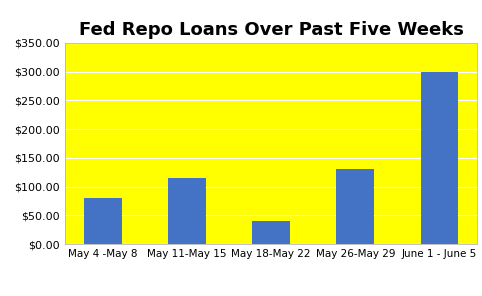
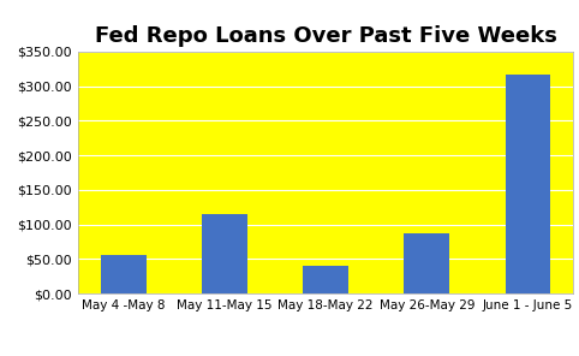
May 4 -May 8: $80 -> $56
May 26-May 29: $130 -> $88
June 1 - June 5: $300 -> $316
